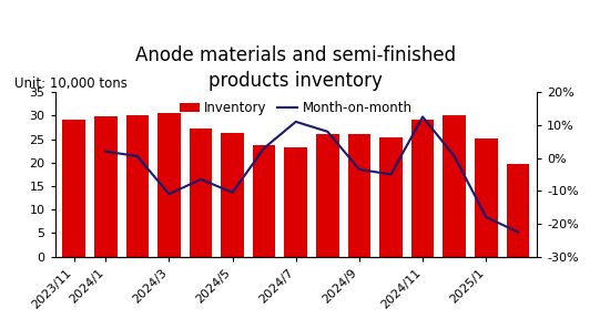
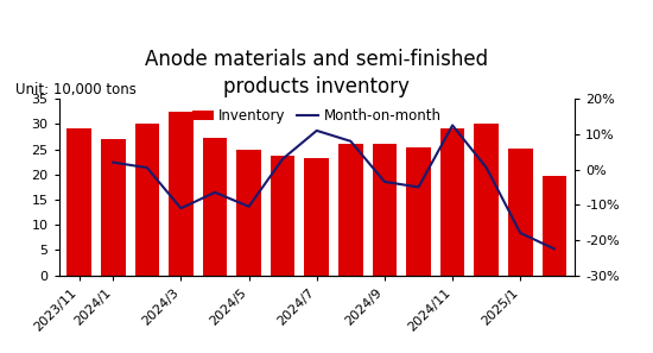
Inventory/2024/1: 29.9 -> 27.0
Inventory/2024/3: 30.6 -> 32.5
Inventory/2024/5: 26.2 -> 25.0
